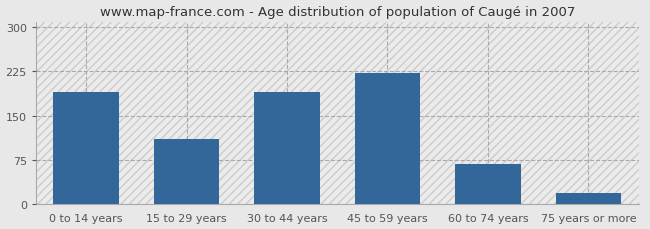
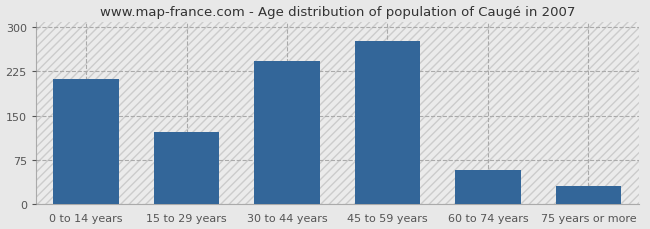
0 to 14 years: 190 -> 212
15 to 29 years: 110 -> 122
30 to 44 years: 190 -> 242
45 to 59 years: 222 -> 276
60 to 74 years: 68 -> 58
75 years or more: 18 -> 30
